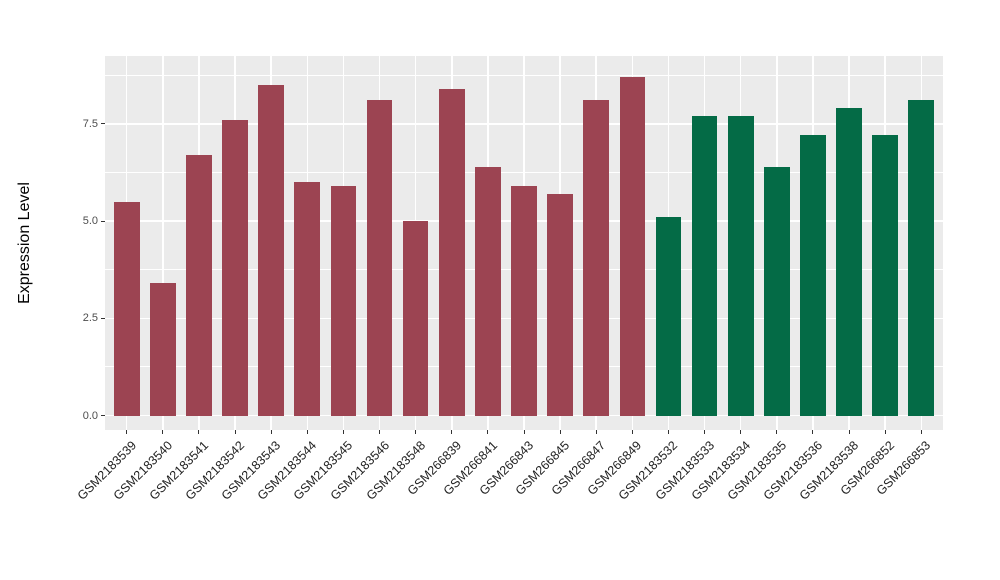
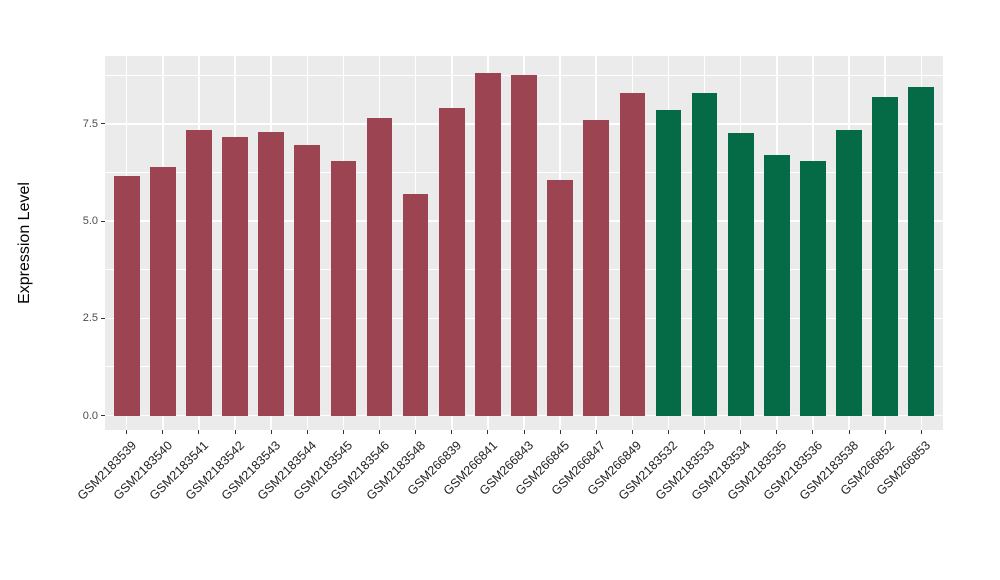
GSM2183539: 5.5 -> 6.2
GSM2183540: 3.4 -> 6.4
GSM2183541: 6.7 -> 7.3
GSM2183542: 7.6 -> 7.2
GSM2183543: 8.5 -> 7.3
GSM2183544: 6.0 -> 7.0
GSM2183545: 5.9 -> 6.5
GSM2183546: 8.1 -> 7.7
GSM2183548: 5.0 -> 5.7
GSM266839: 8.4 -> 7.9
GSM266841: 6.4 -> 8.8
GSM266843: 5.9 -> 8.8
GSM266845: 5.7 -> 6.0
GSM266847: 8.1 -> 7.6
GSM266849: 8.7 -> 8.3
GSM2183532: 5.1 -> 7.8
GSM2183533: 7.7 -> 8.3
GSM2183534: 7.7 -> 7.2
GSM2183535: 6.4 -> 6.7
GSM2183536: 7.2 -> 6.5
GSM2183538: 7.9 -> 7.3
GSM266852: 7.2 -> 8.2
GSM266853: 8.1 -> 8.4
